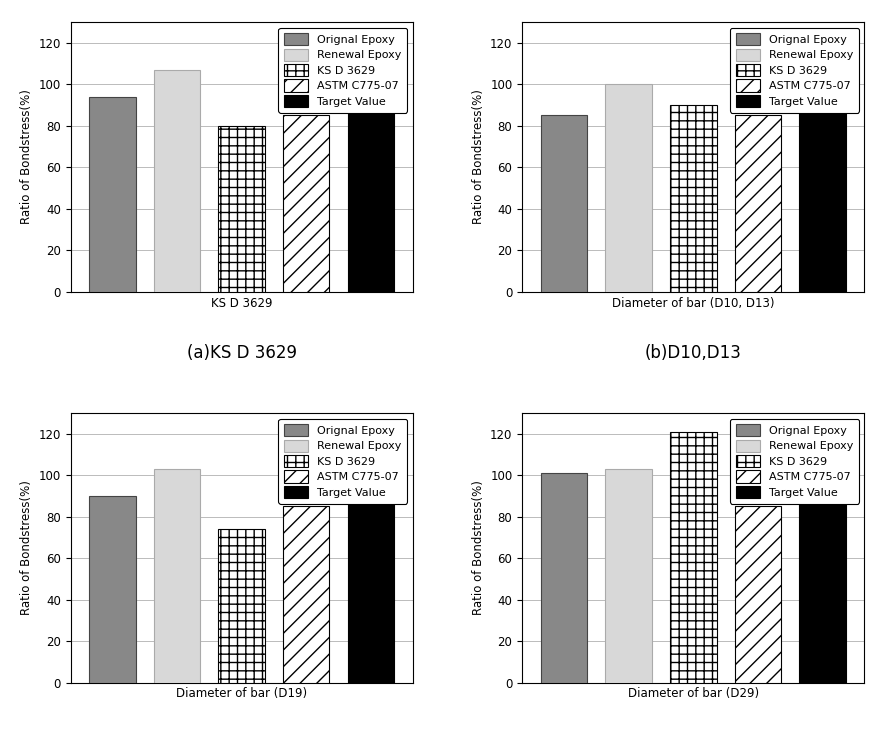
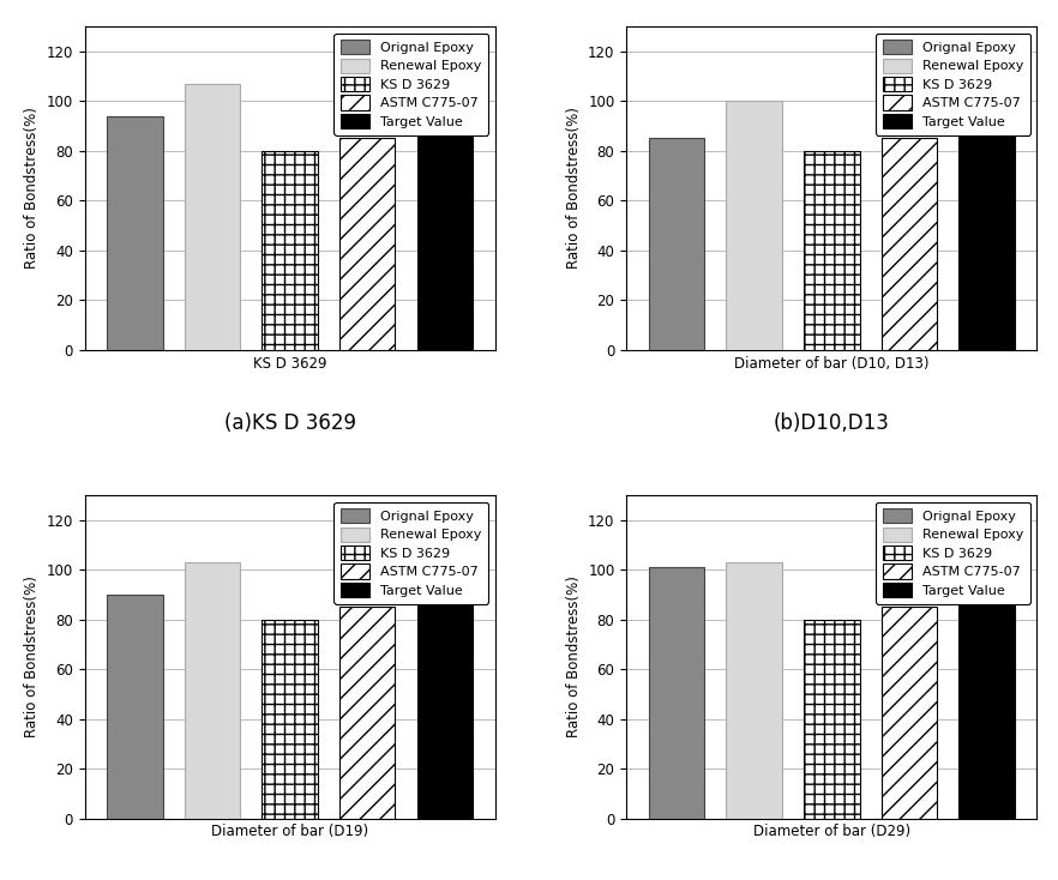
Diameter of bar (D10, D13): 90 -> 80
Diameter of bar (D19): 74 -> 80
Diameter of bar (D29): 121 -> 80
